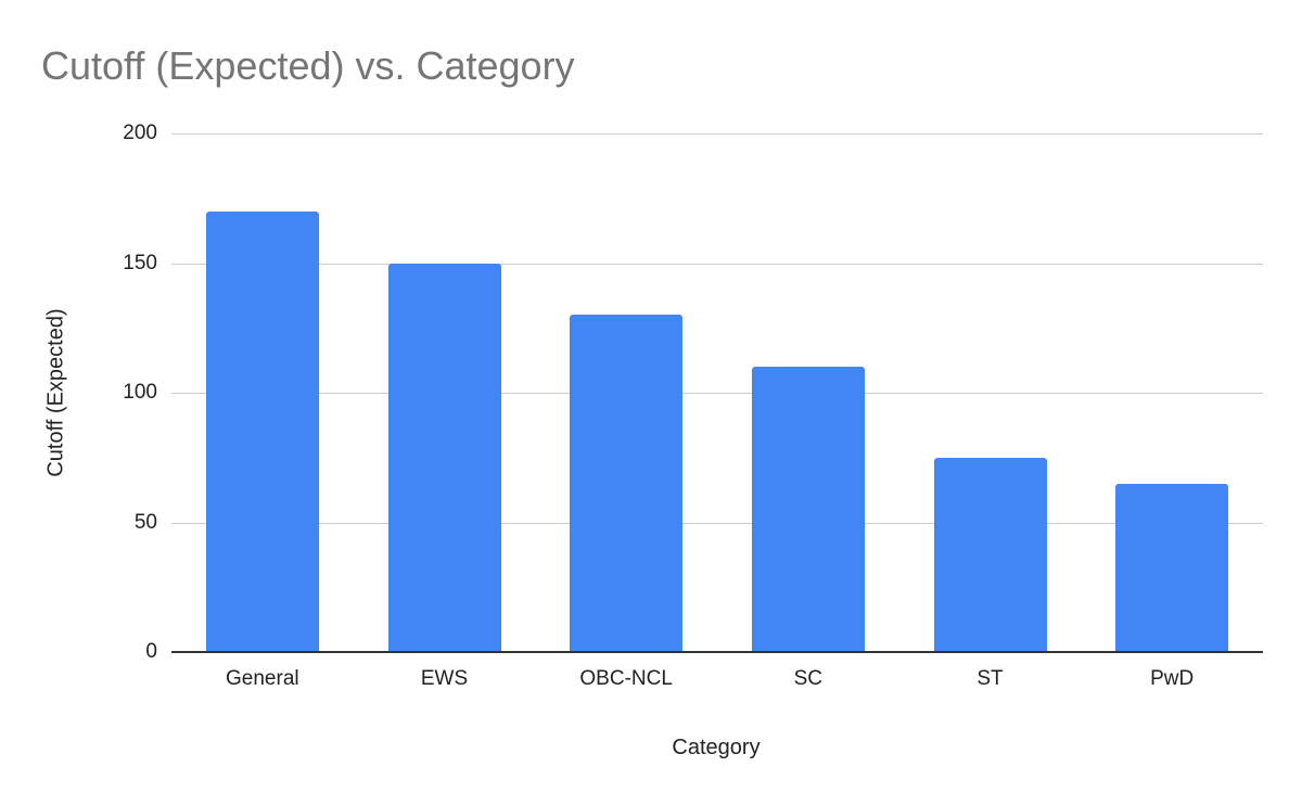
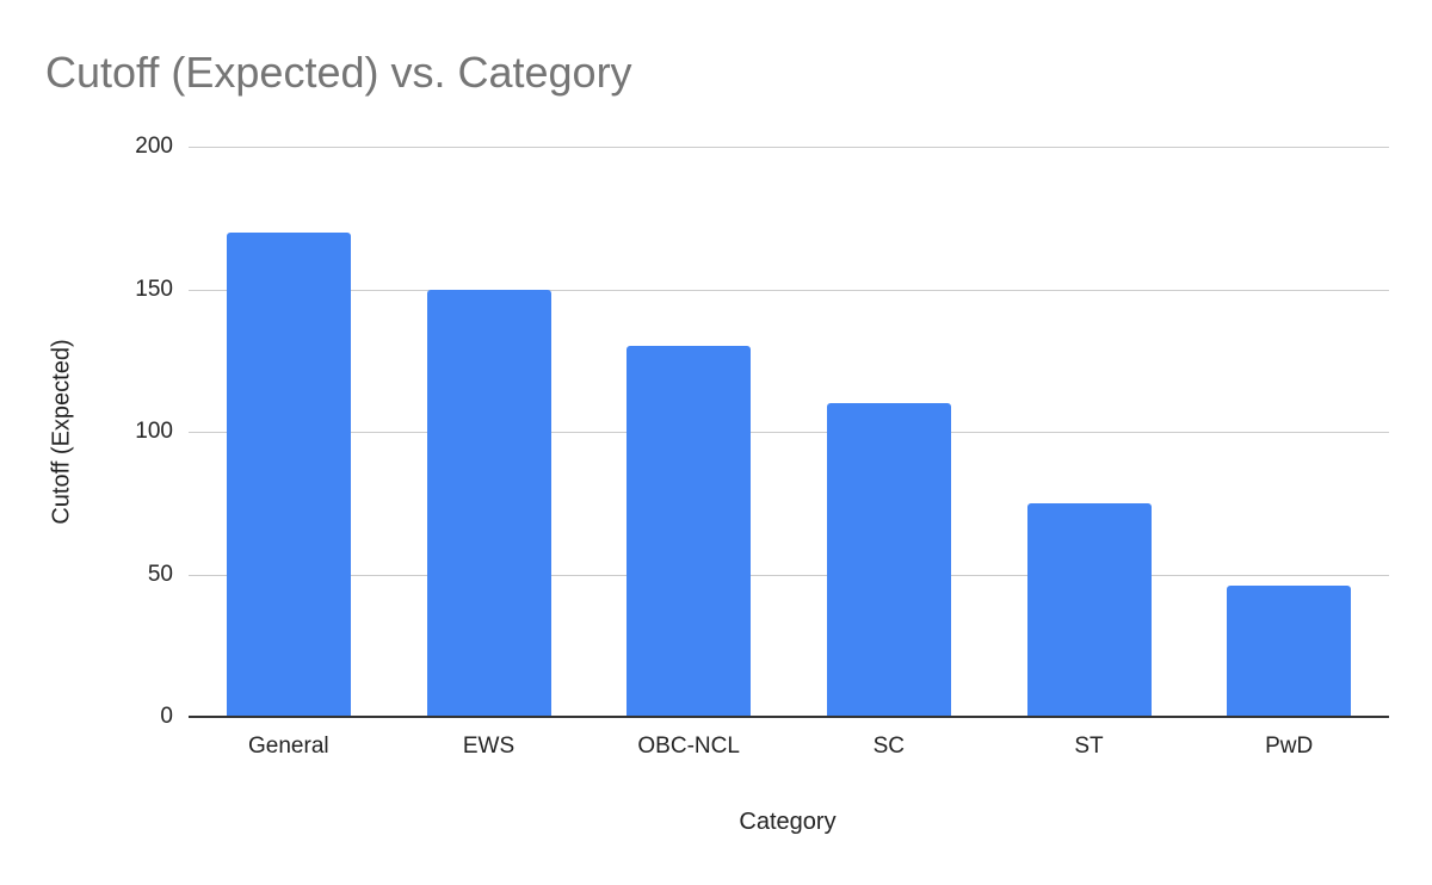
PwD: 65 -> 46
